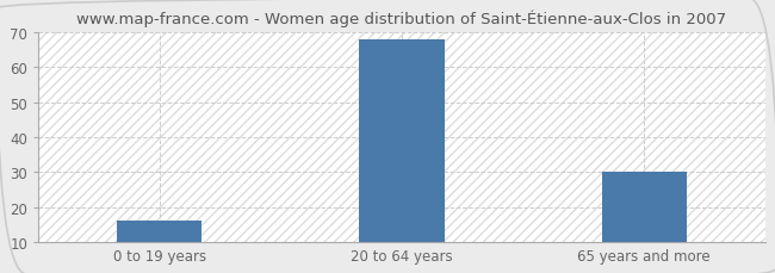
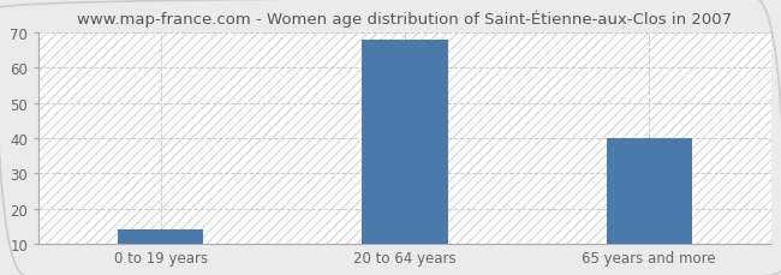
0 to 19 years: 16 -> 14
65 years and more: 30 -> 40
